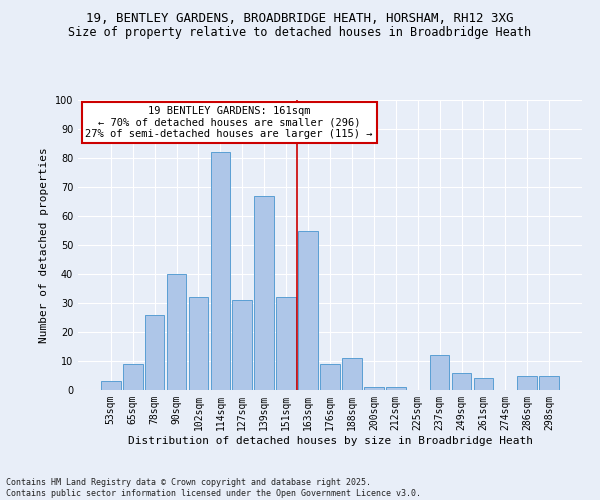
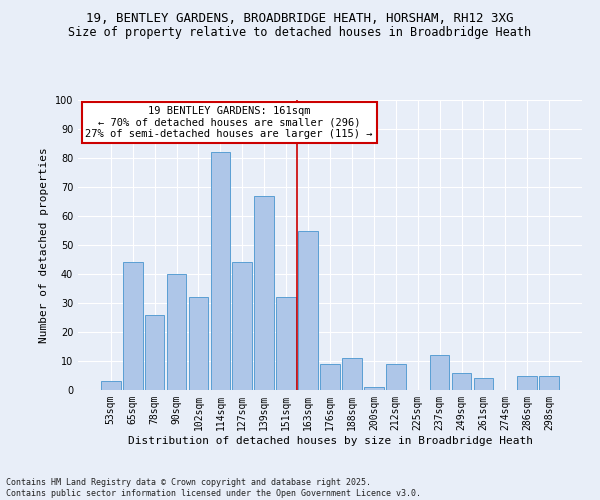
65sqm: 9 -> 44
127sqm: 31 -> 44
212sqm: 1 -> 9
